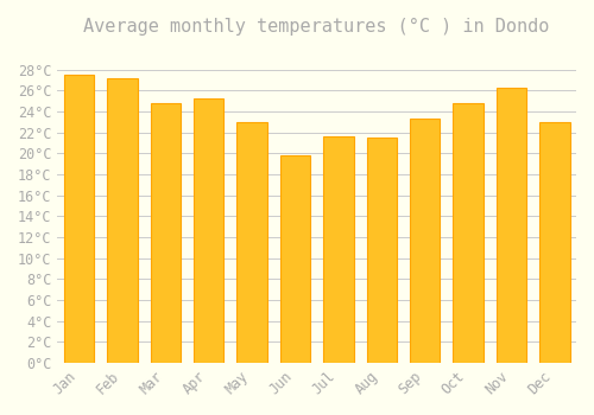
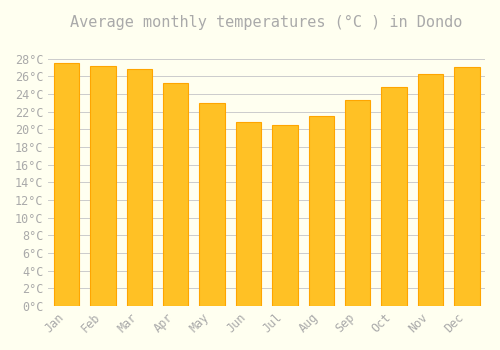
Mar: 24.8°C -> 26.8°C
Jun: 19.8°C -> 20.8°C
Jul: 21.6°C -> 20.5°C
Dec: 23.0°C -> 27.0°C
